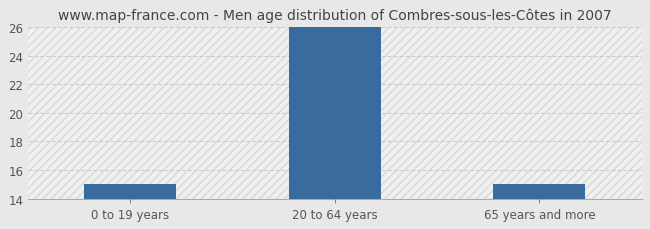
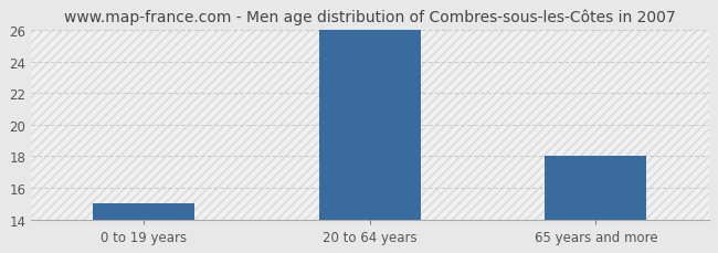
65 years and more: 15 -> 18
